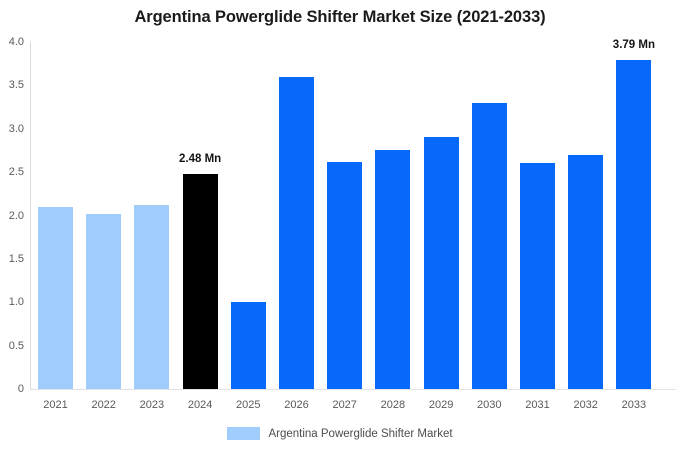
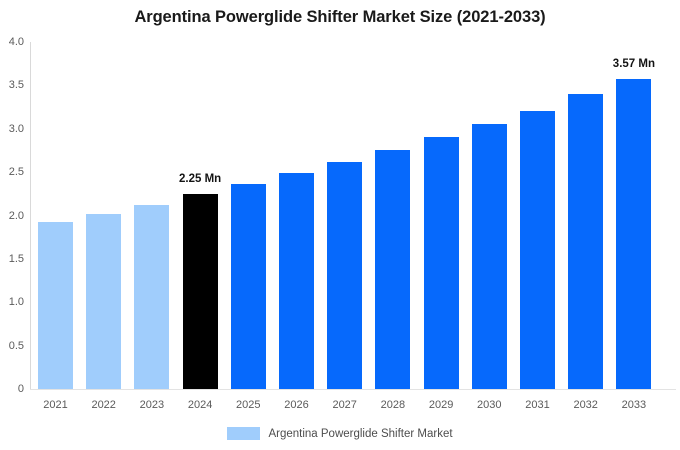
2021: 2.1 -> 1.9
2024: 2.48 -> 2.25
2025: 1.0 -> 2.4
2026: 3.6 -> 2.5
2030: 3.3 -> 3.0
2031: 2.6 -> 3.2
2032: 2.7 -> 3.4
2033: 3.79 -> 3.57
